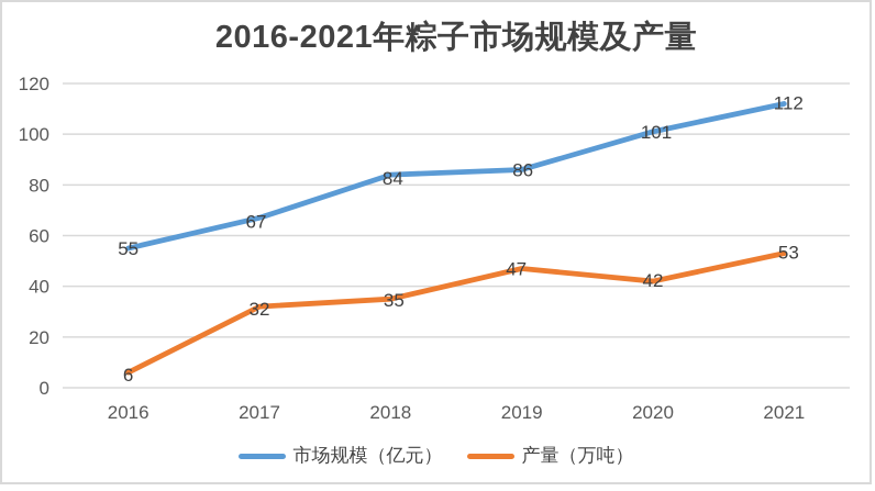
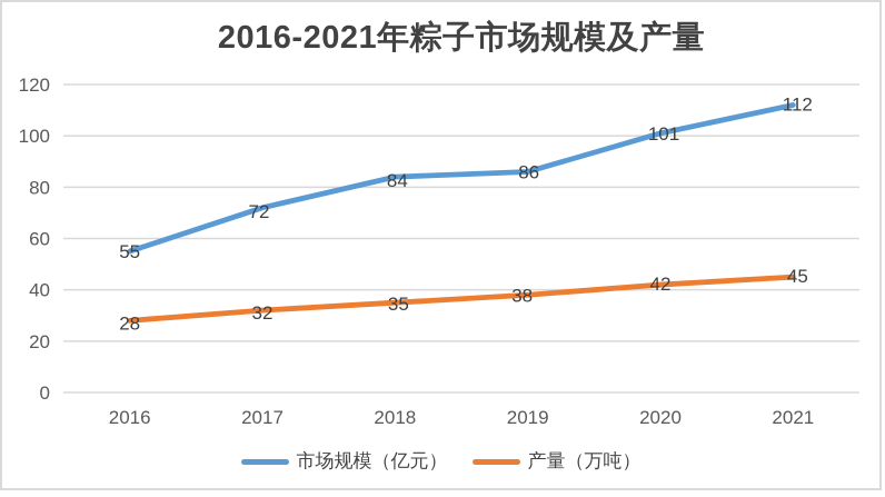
产量（万吨）/2016: 6 -> 28
市场规模（亿元）/2017: 67 -> 72
产量（万吨）/2019: 47 -> 38
产量（万吨）/2021: 53 -> 45
